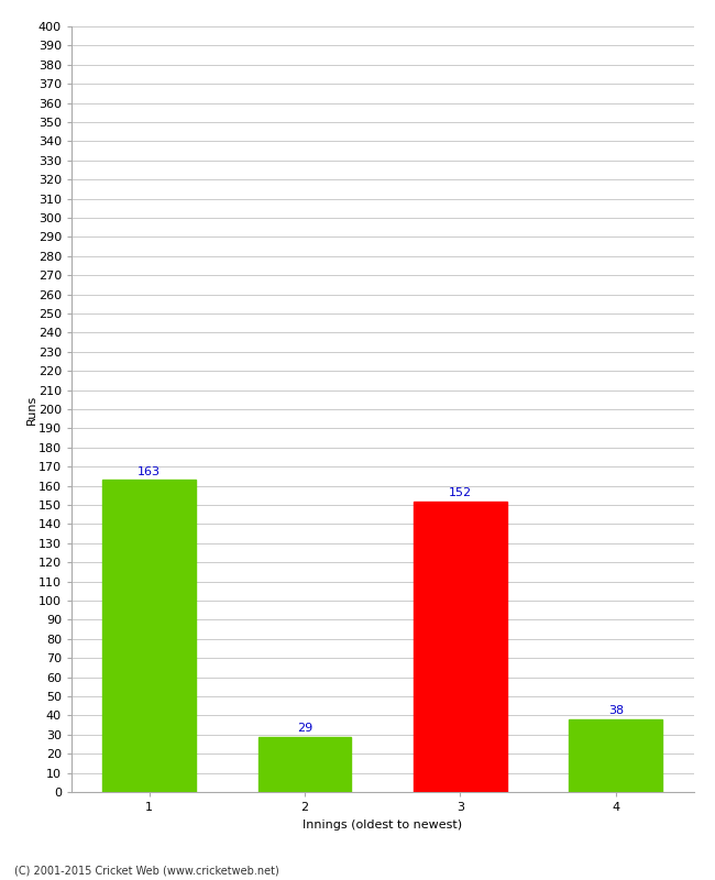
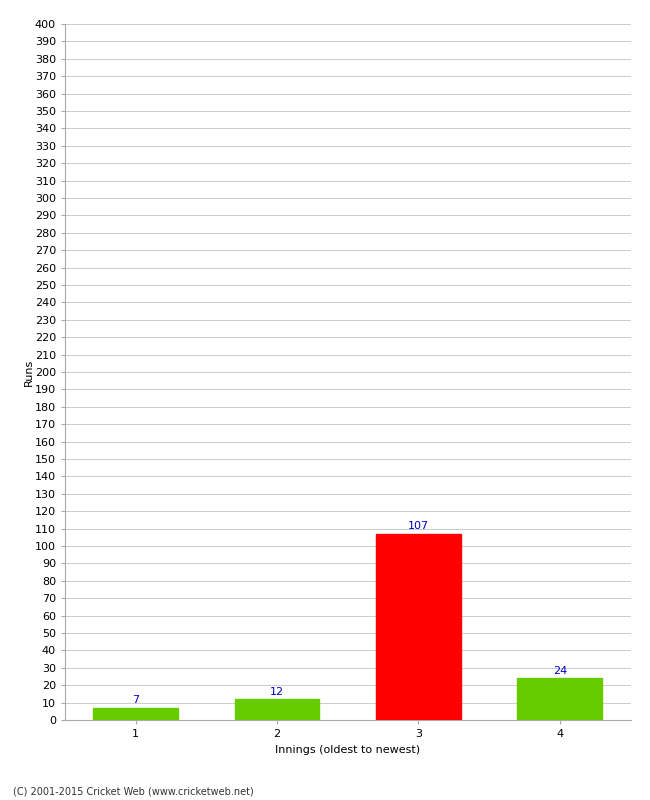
1: 163 -> 7
2: 29 -> 12
3: 152 -> 107
4: 38 -> 24
